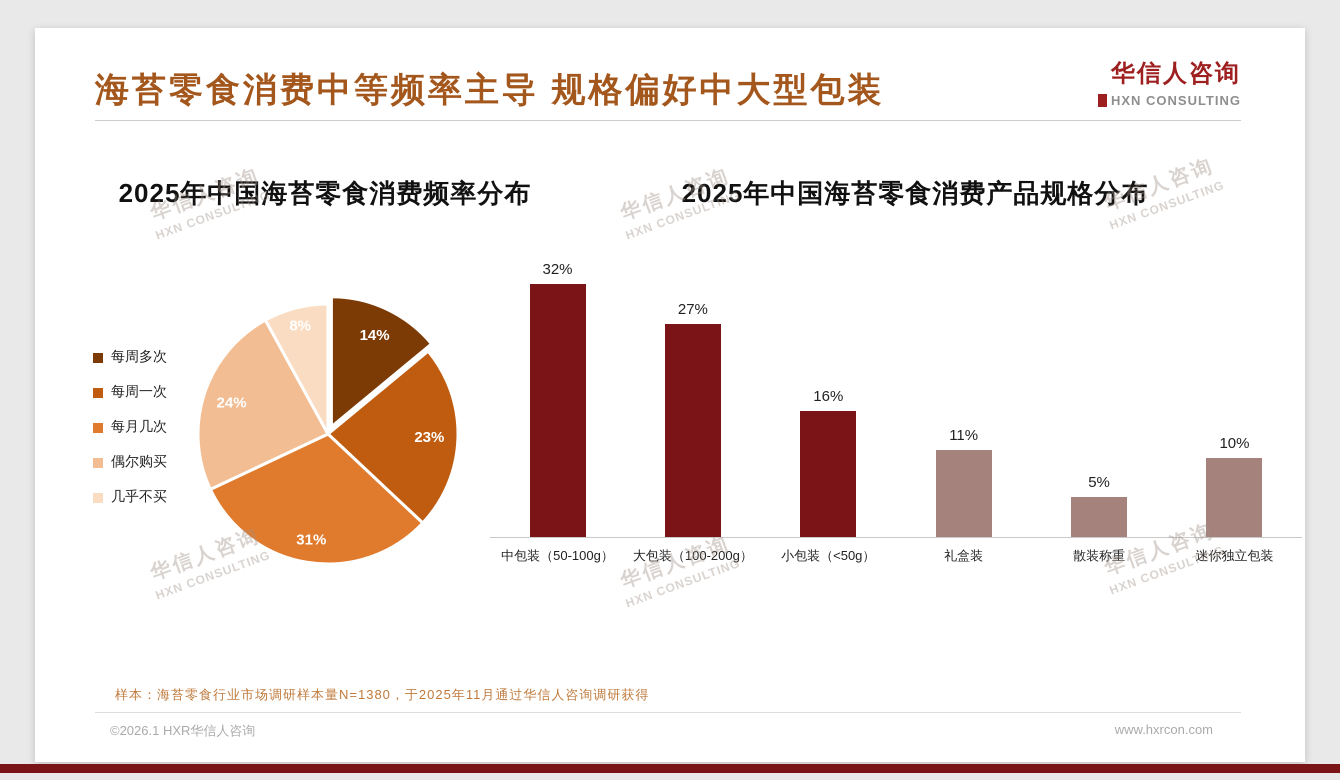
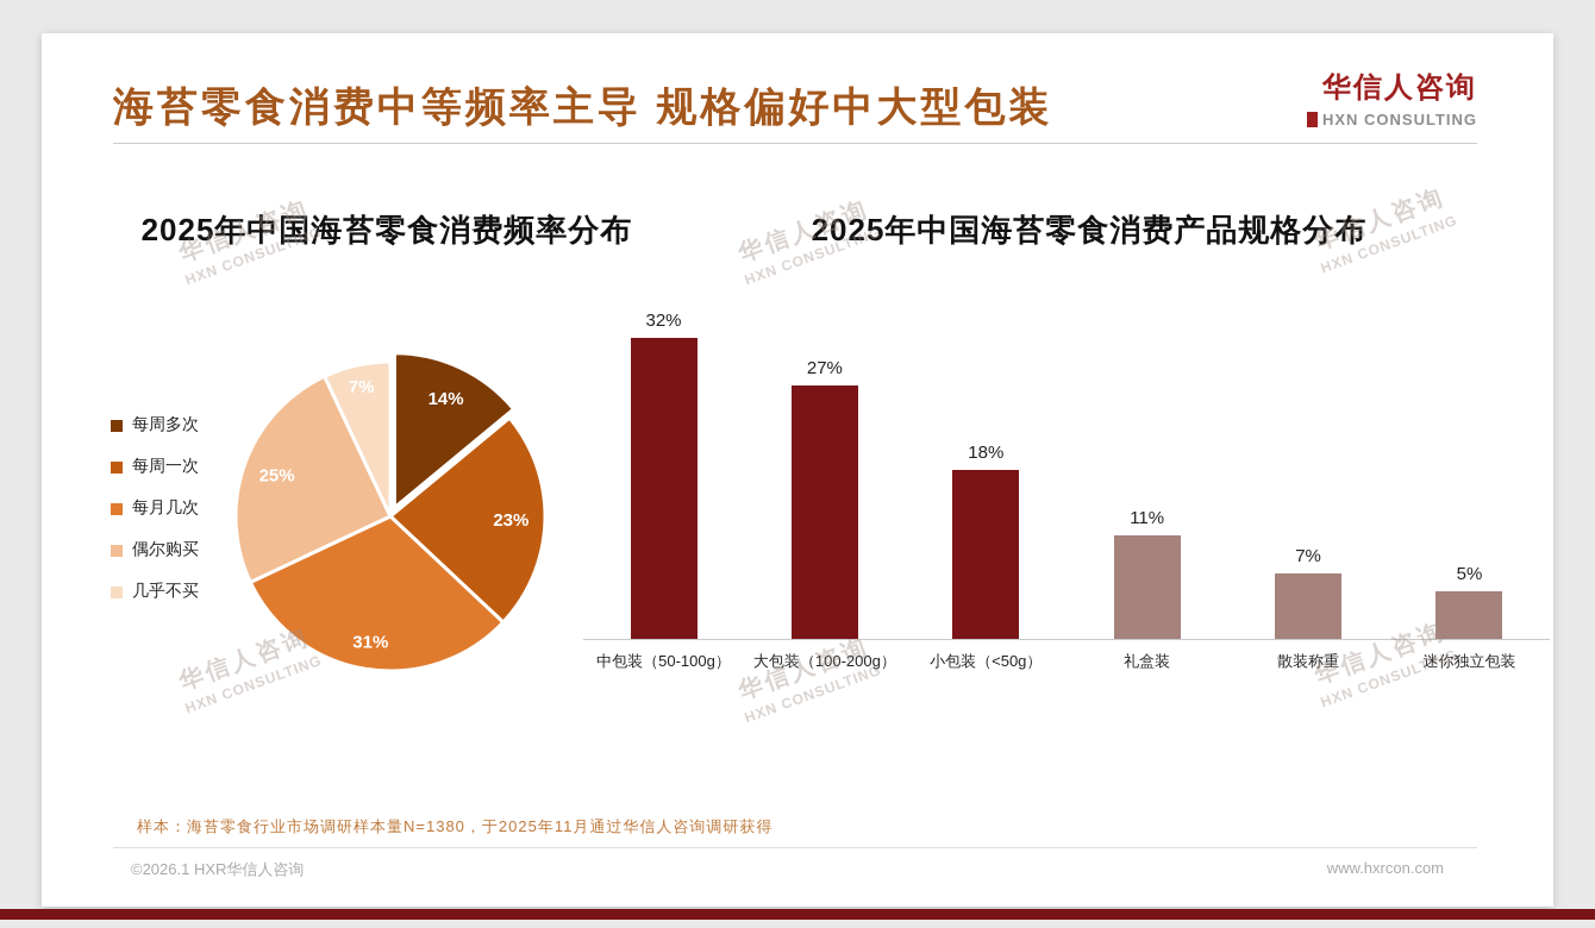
2025年中国海苔零食消费频率分布/偶尔购买: 24% -> 25%
2025年中国海苔零食消费频率分布/几乎不买: 8% -> 7%
2025年中国海苔零食消费产品规格分布/小包装（<50g）: 16% -> 18%
2025年中国海苔零食消费产品规格分布/散装称重: 5% -> 7%
2025年中国海苔零食消费产品规格分布/迷你独立包装: 10% -> 5%
